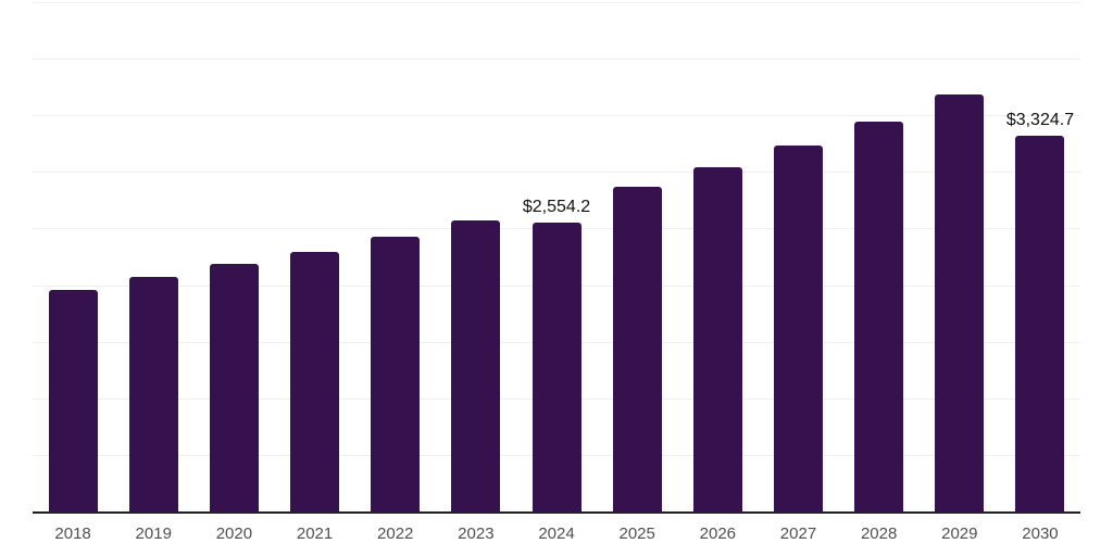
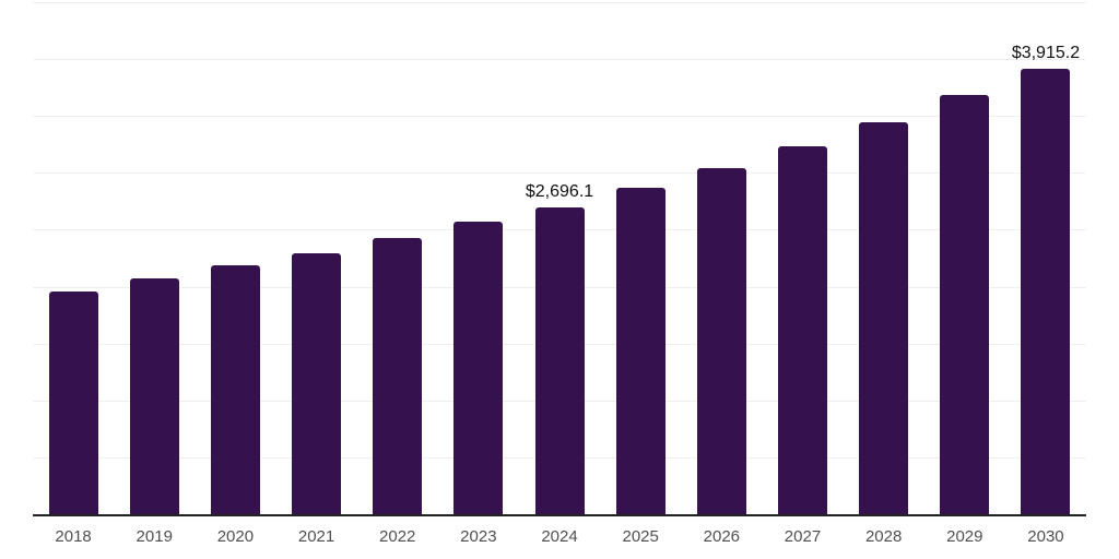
2024: $2,554.2 -> $2,696.1
2030: $3,324.7 -> $3,915.2
